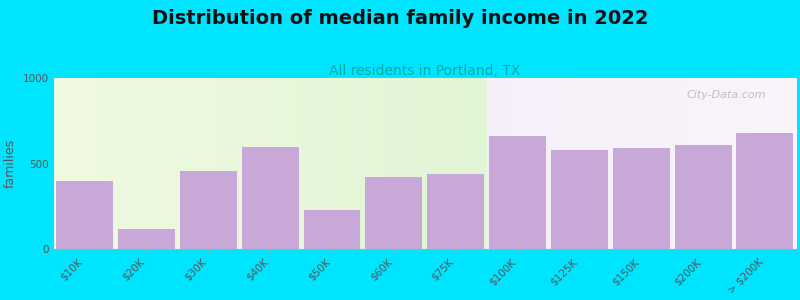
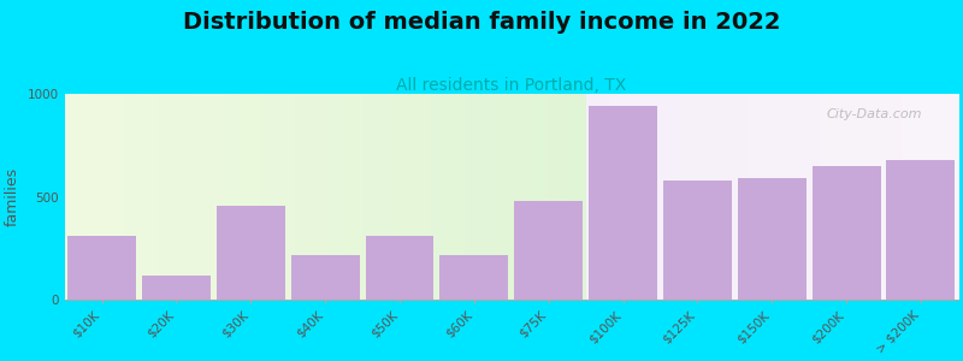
$10K: 400 -> 310
$40K: 600 -> 220
$50K: 230 -> 310
$60K: 420 -> 220
$75K: 440 -> 480
$100K: 660 -> 940
$200K: 610 -> 650
